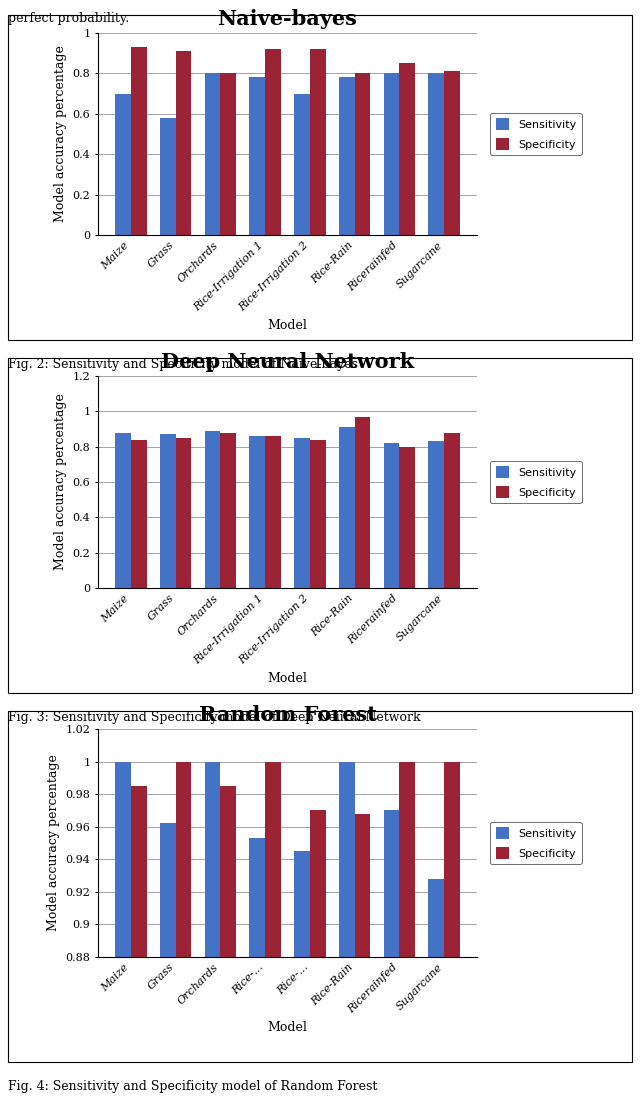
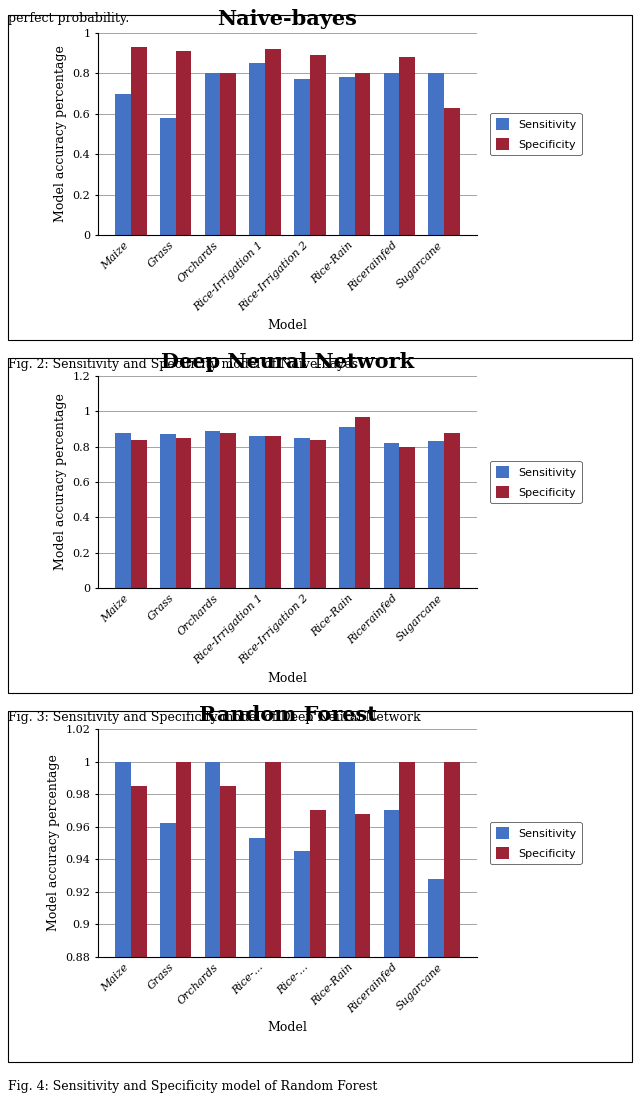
Naive-bayes/Sensitivity/Rice-Irrigation 1: 0.78 -> 0.85
Naive-bayes/Sensitivity/Rice-Irrigation 2: 0.70 -> 0.77
Naive-bayes/Specificity/Rice-Irrigation 2: 0.92 -> 0.89
Naive-bayes/Specificity/Ricerainfed: 0.85 -> 0.88
Naive-bayes/Specificity/Sugarcane: 0.81 -> 0.63
